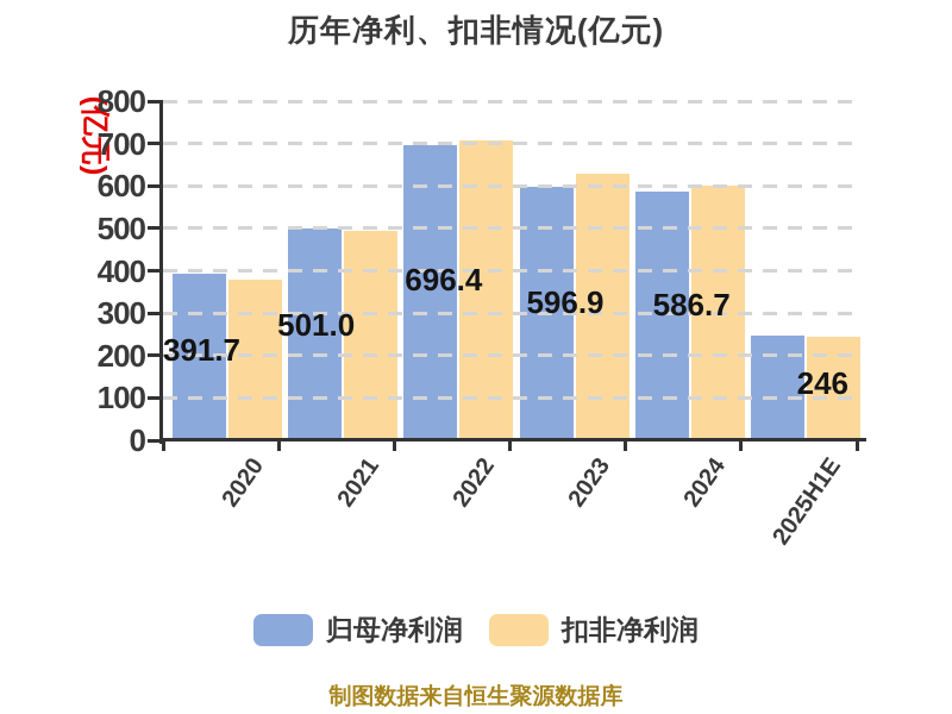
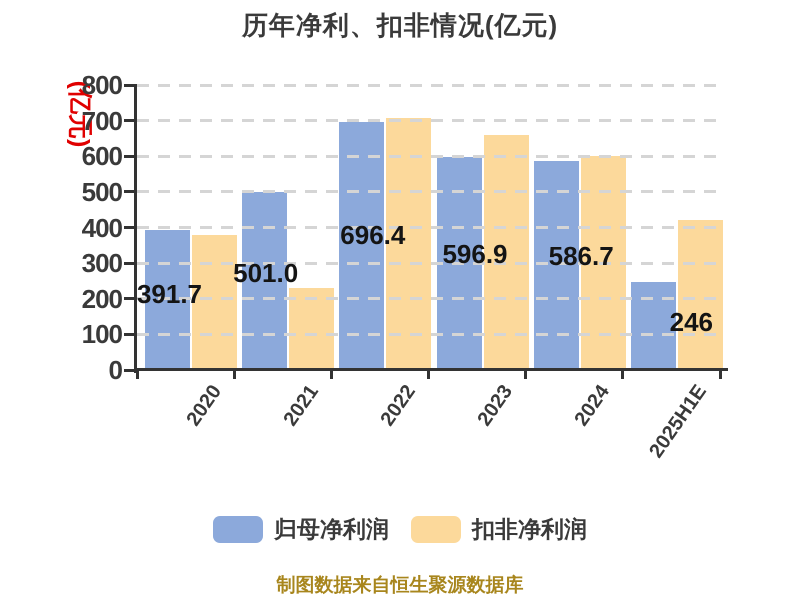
扣非净利润/2021: 500 -> 230
扣非净利润/2023: 630 -> 660
扣非净利润/2025H1E: 240 -> 420
